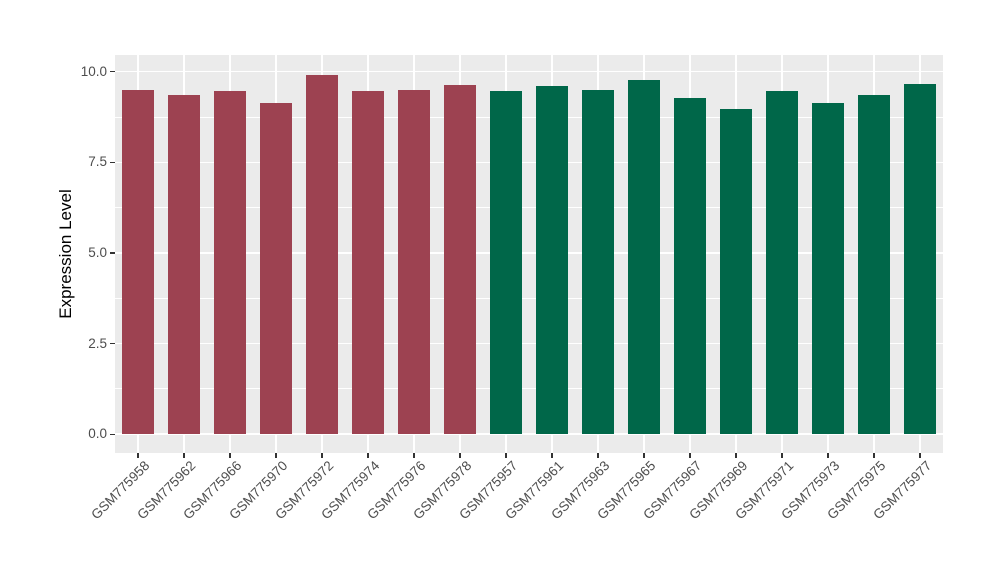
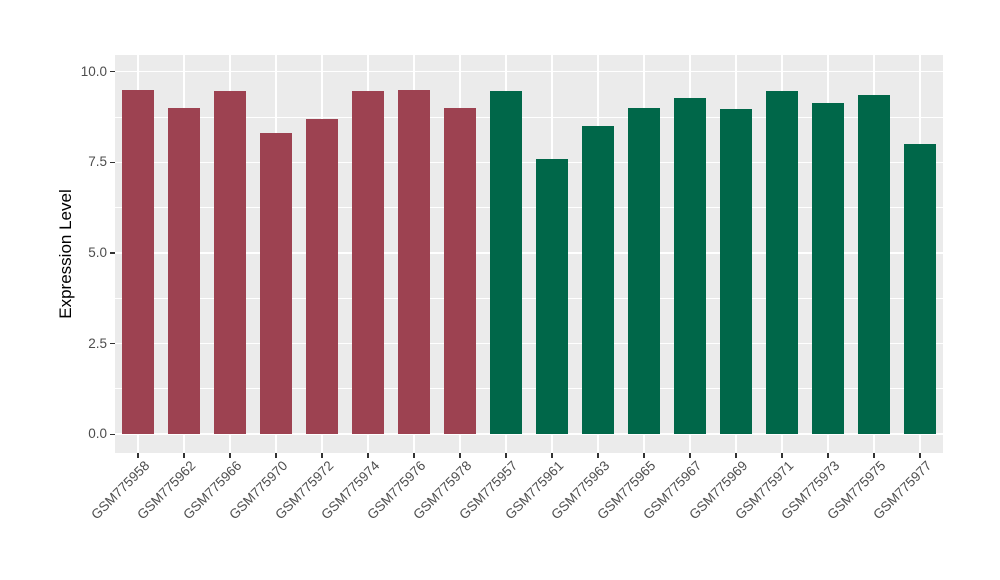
GSM775962: 9.4 -> 9.0
GSM775970: 9.1 -> 8.3
GSM775972: 9.9 -> 8.7
GSM775978: 9.6 -> 9.0
GSM775961: 9.6 -> 7.6
GSM775963: 9.5 -> 8.5
GSM775965: 9.8 -> 9.0
GSM775977: 9.7 -> 8.0
